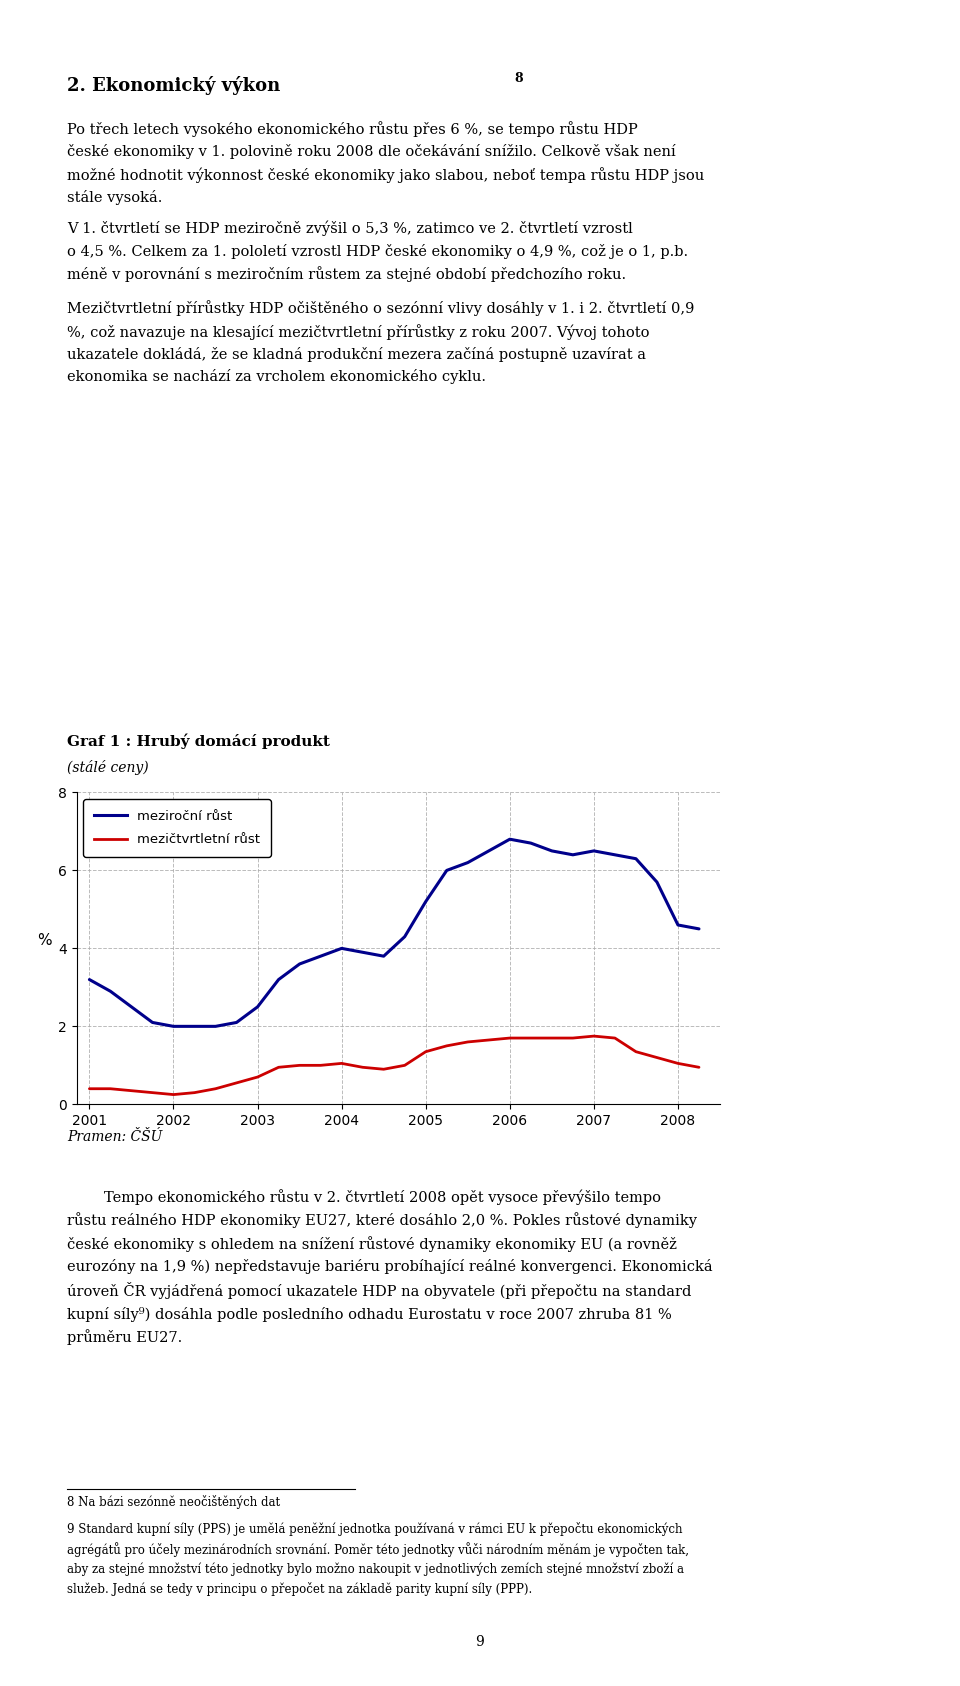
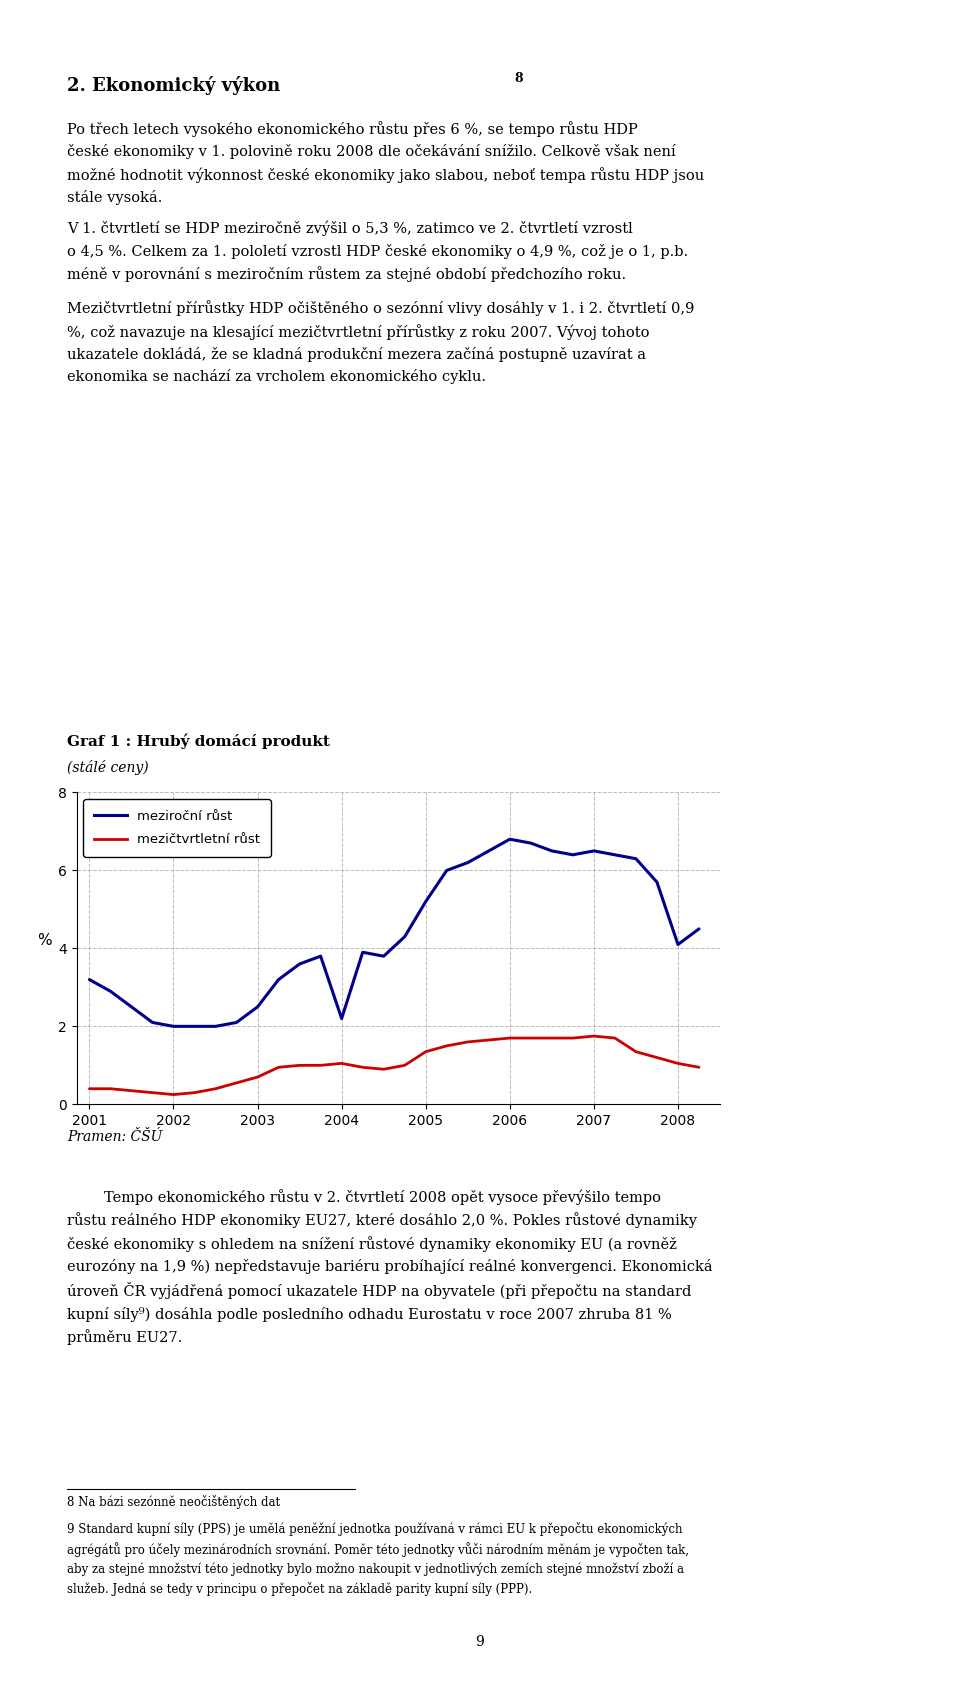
meziroční růst/2004: 4.0 -> 2.2
meziroční růst/2008: 4.6 -> 4.1
